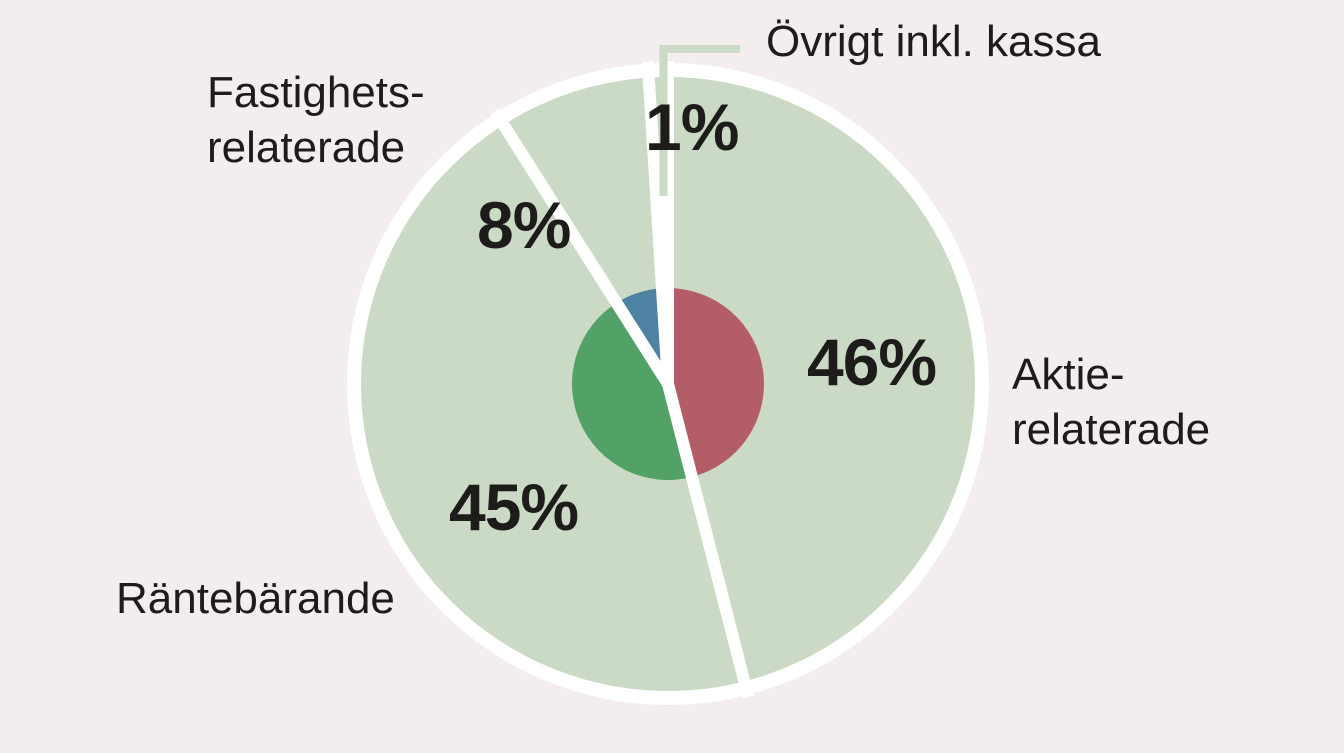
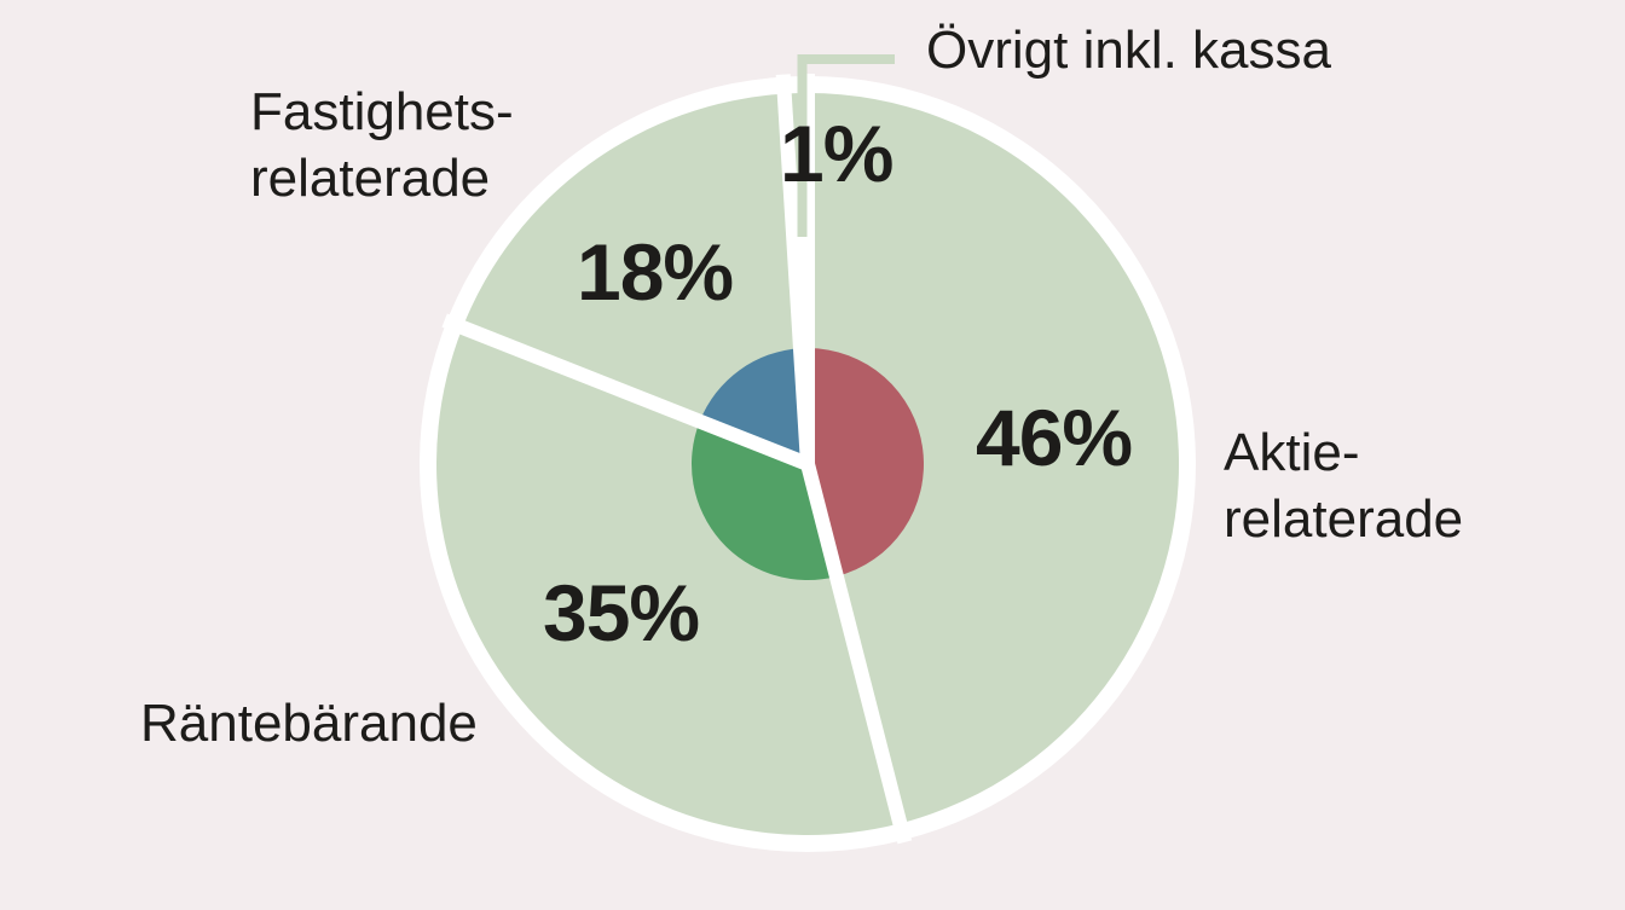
Räntebärande: 45% -> 35%
Fastighets-relaterade: 8% -> 18%
